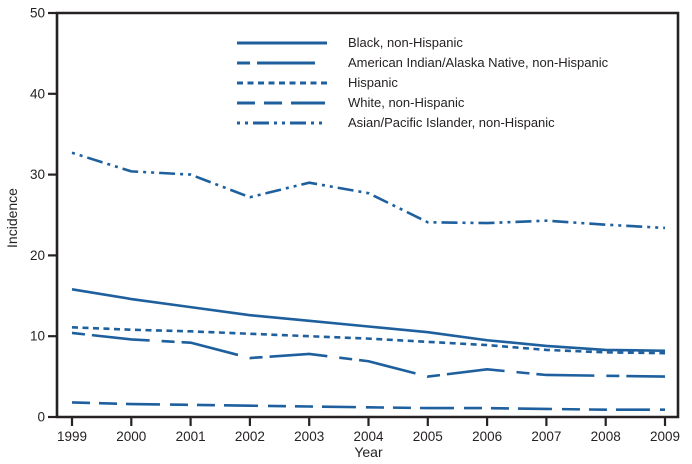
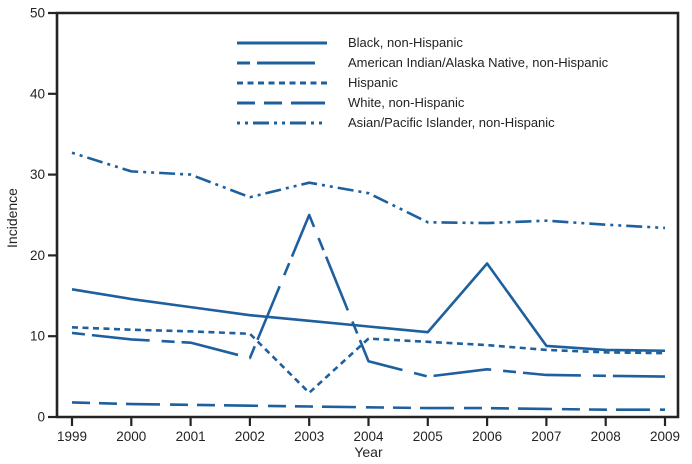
American Indian/Alaska Native, non-Hispanic/2003: 8 -> 25
Hispanic/2003: 10 -> 3
Black, non-Hispanic/2006: 10 -> 19
